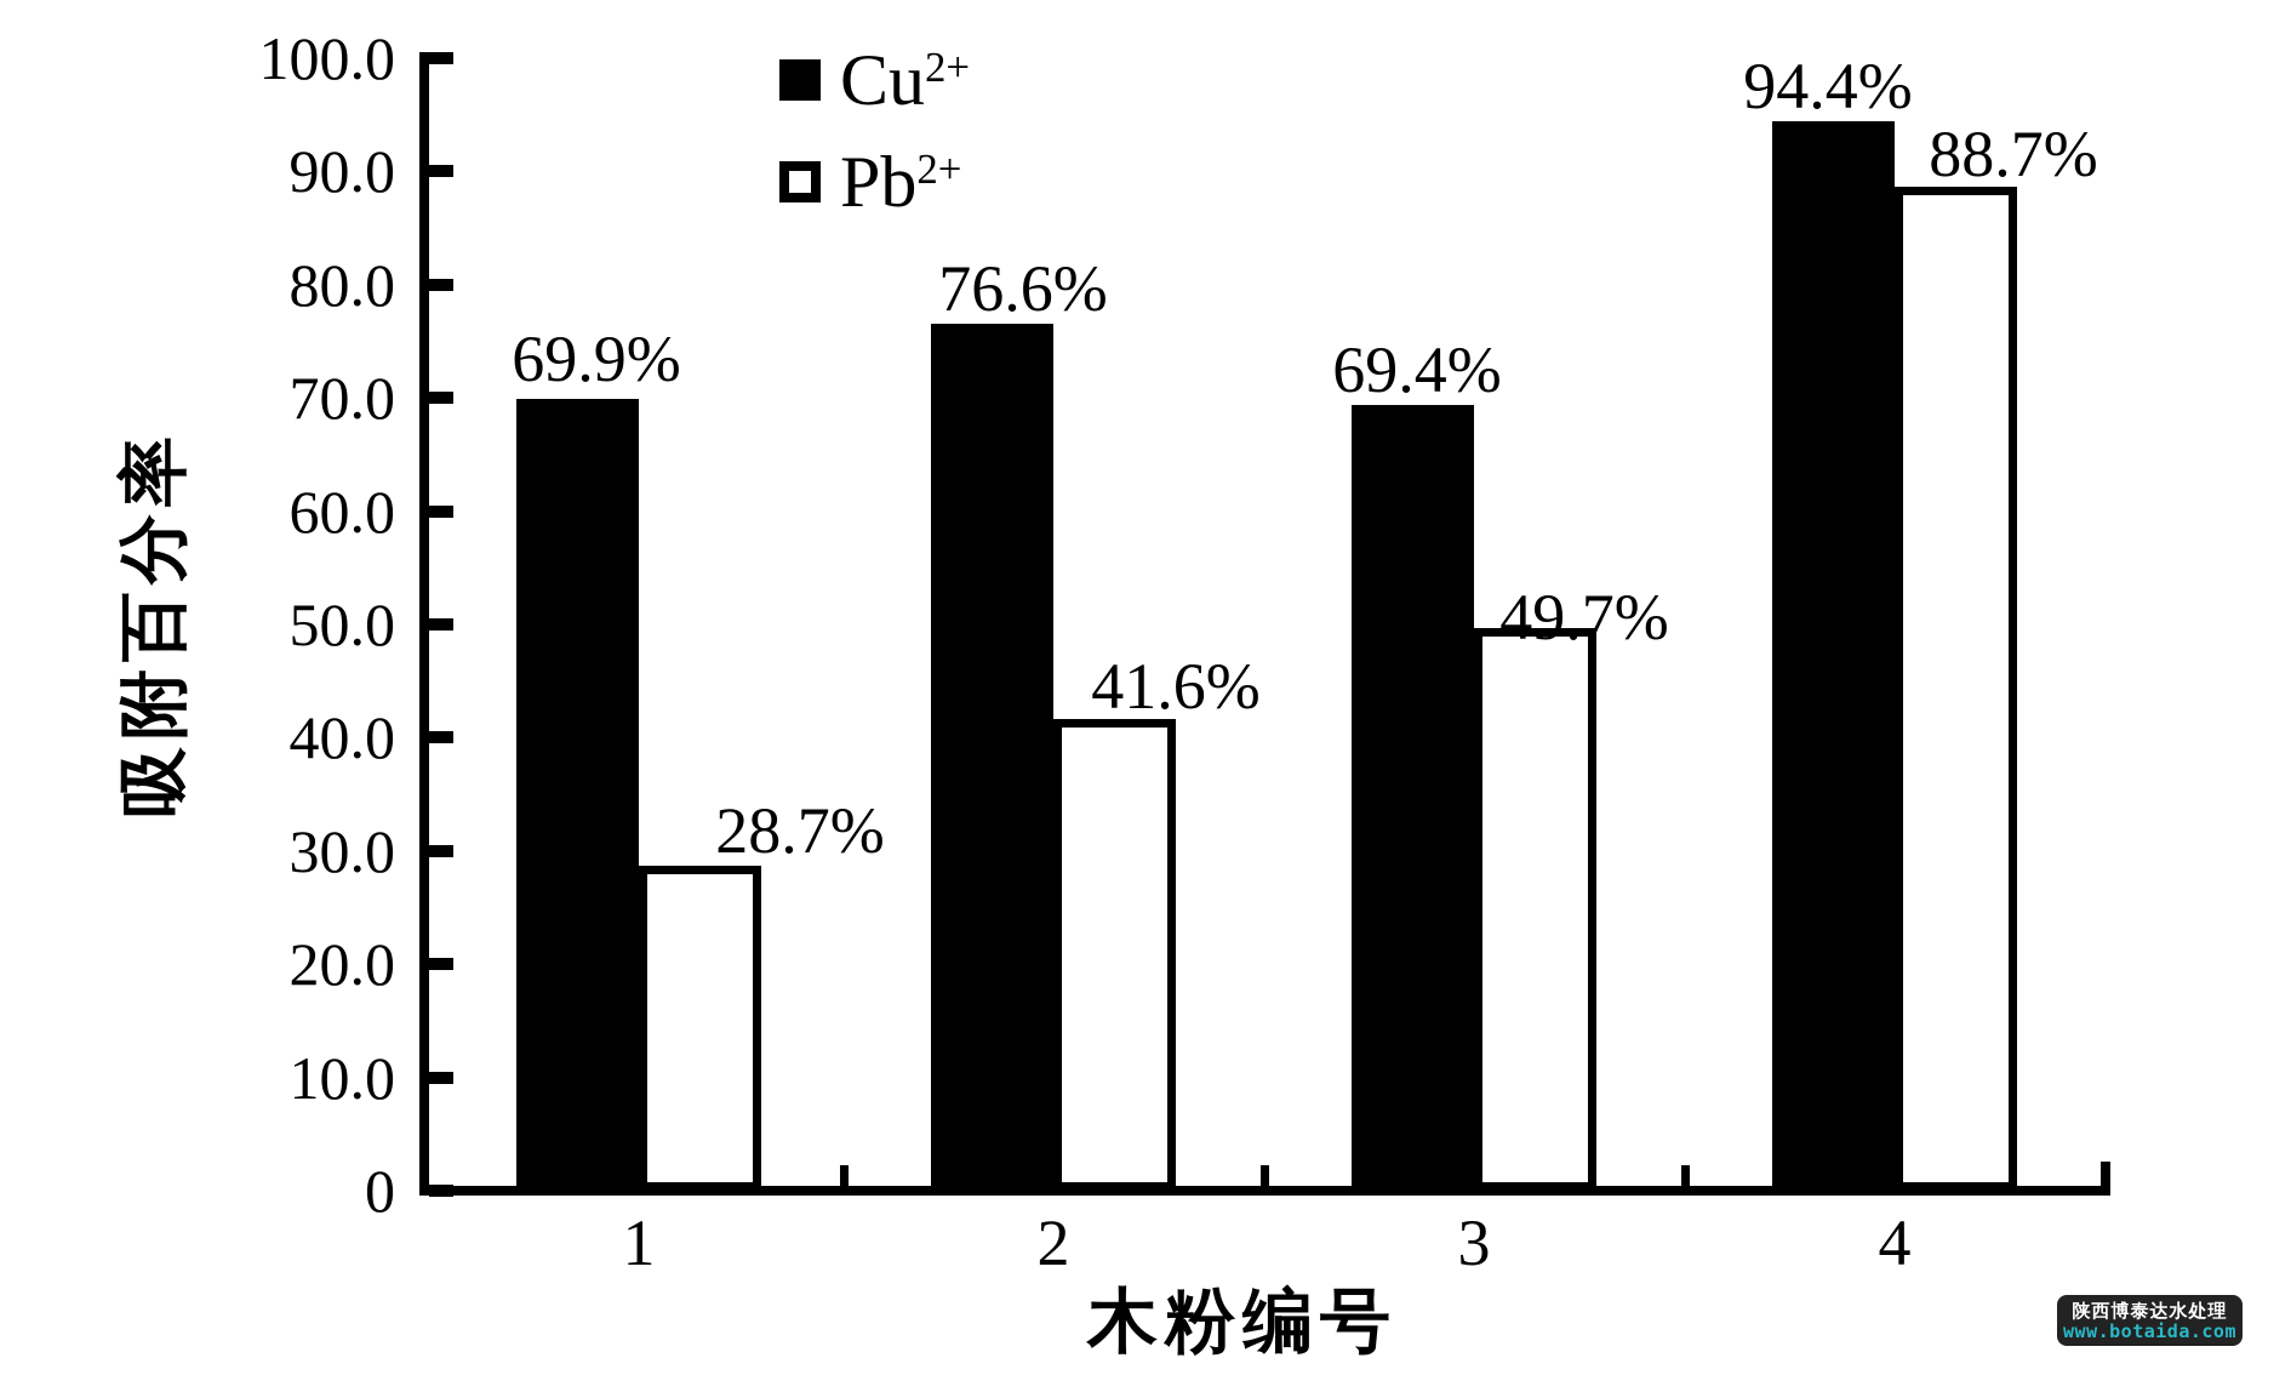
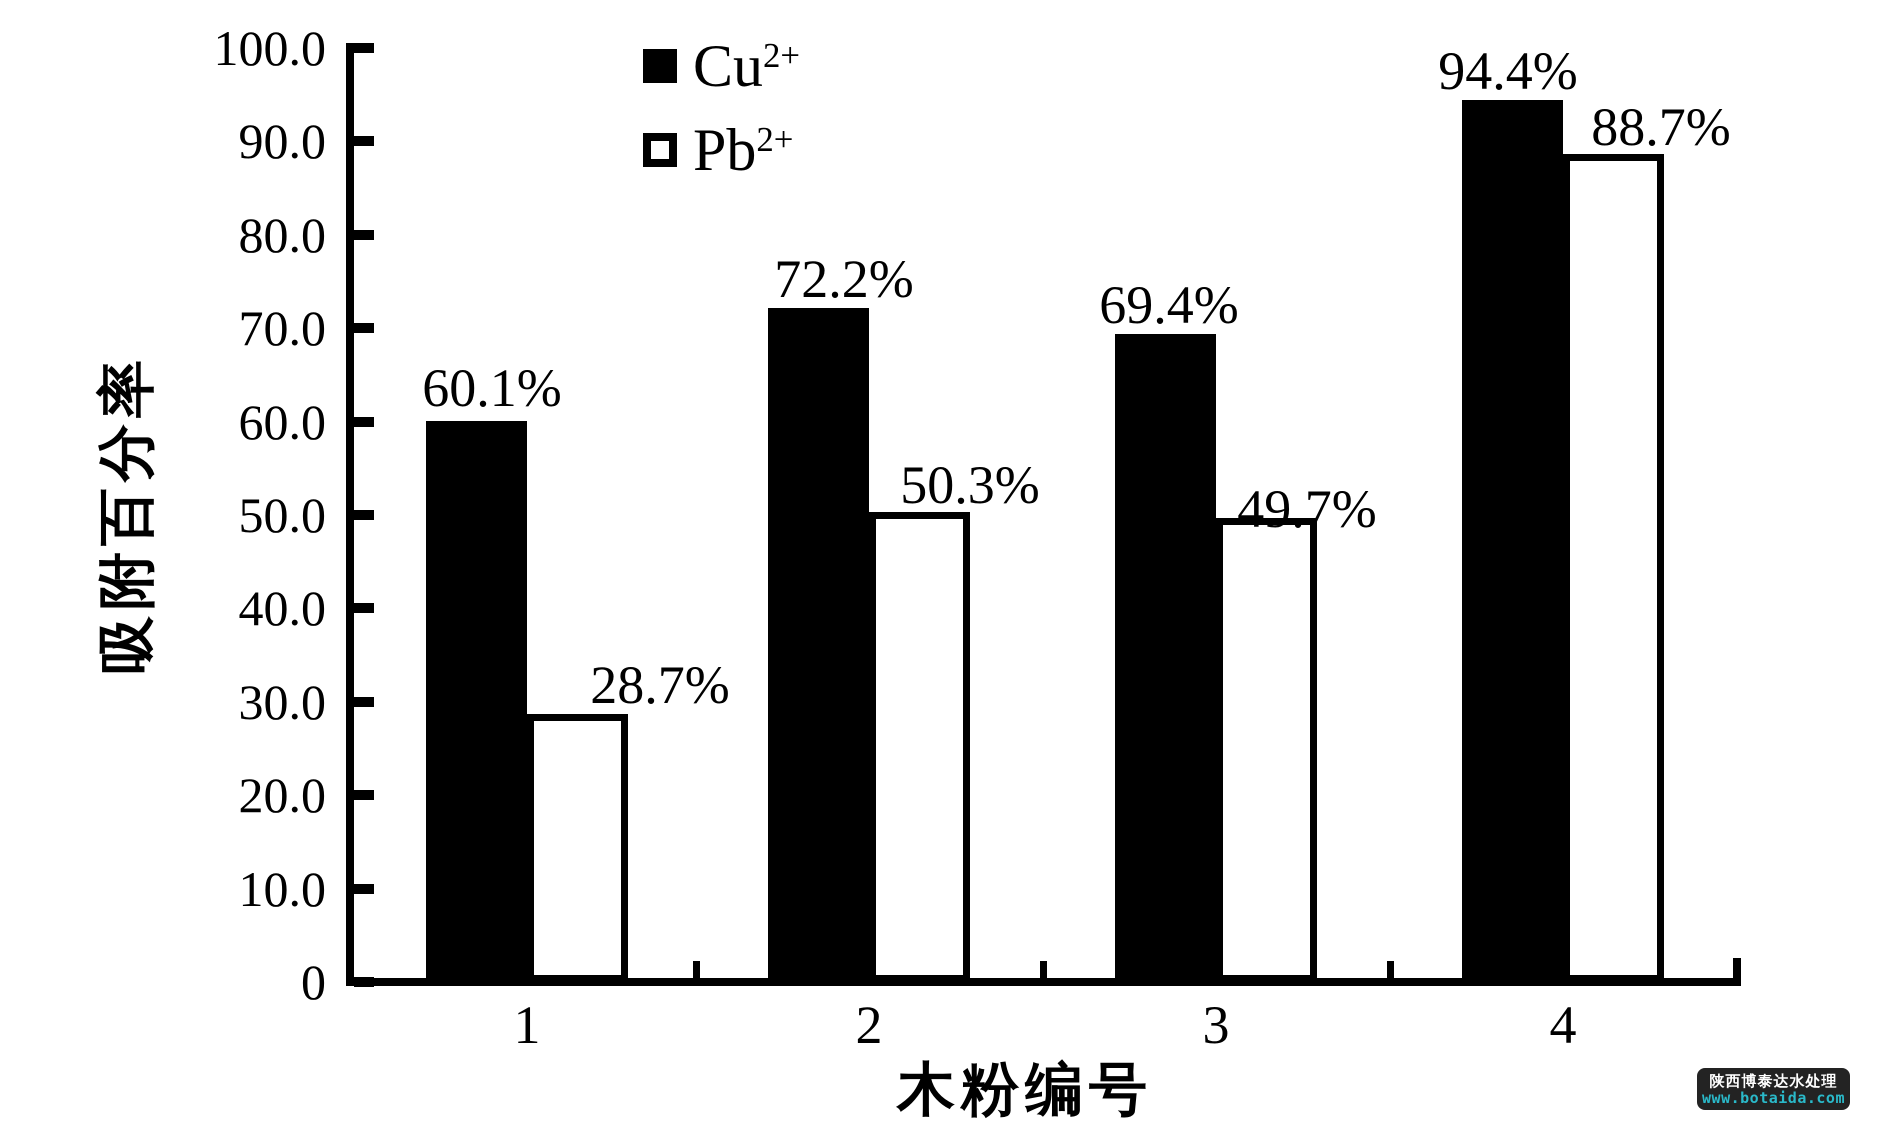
Cu2+/1: 69.9% -> 60.1%
Cu2+/2: 76.6% -> 72.2%
Pb2+/2: 41.6% -> 50.3%
